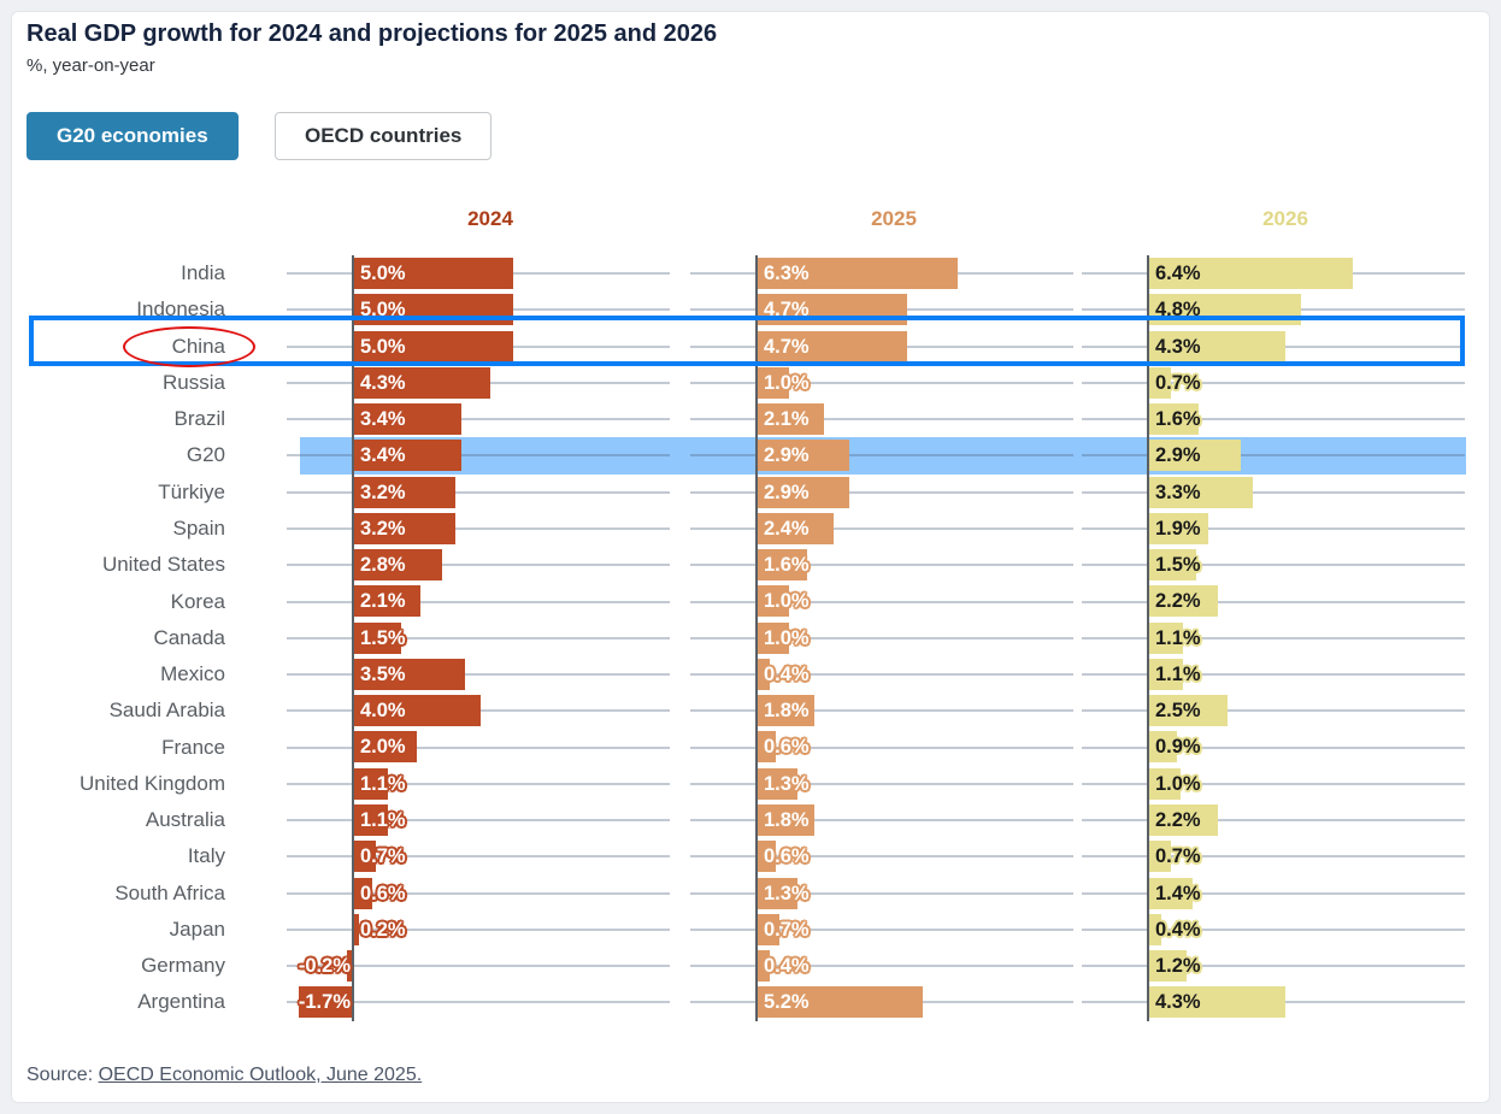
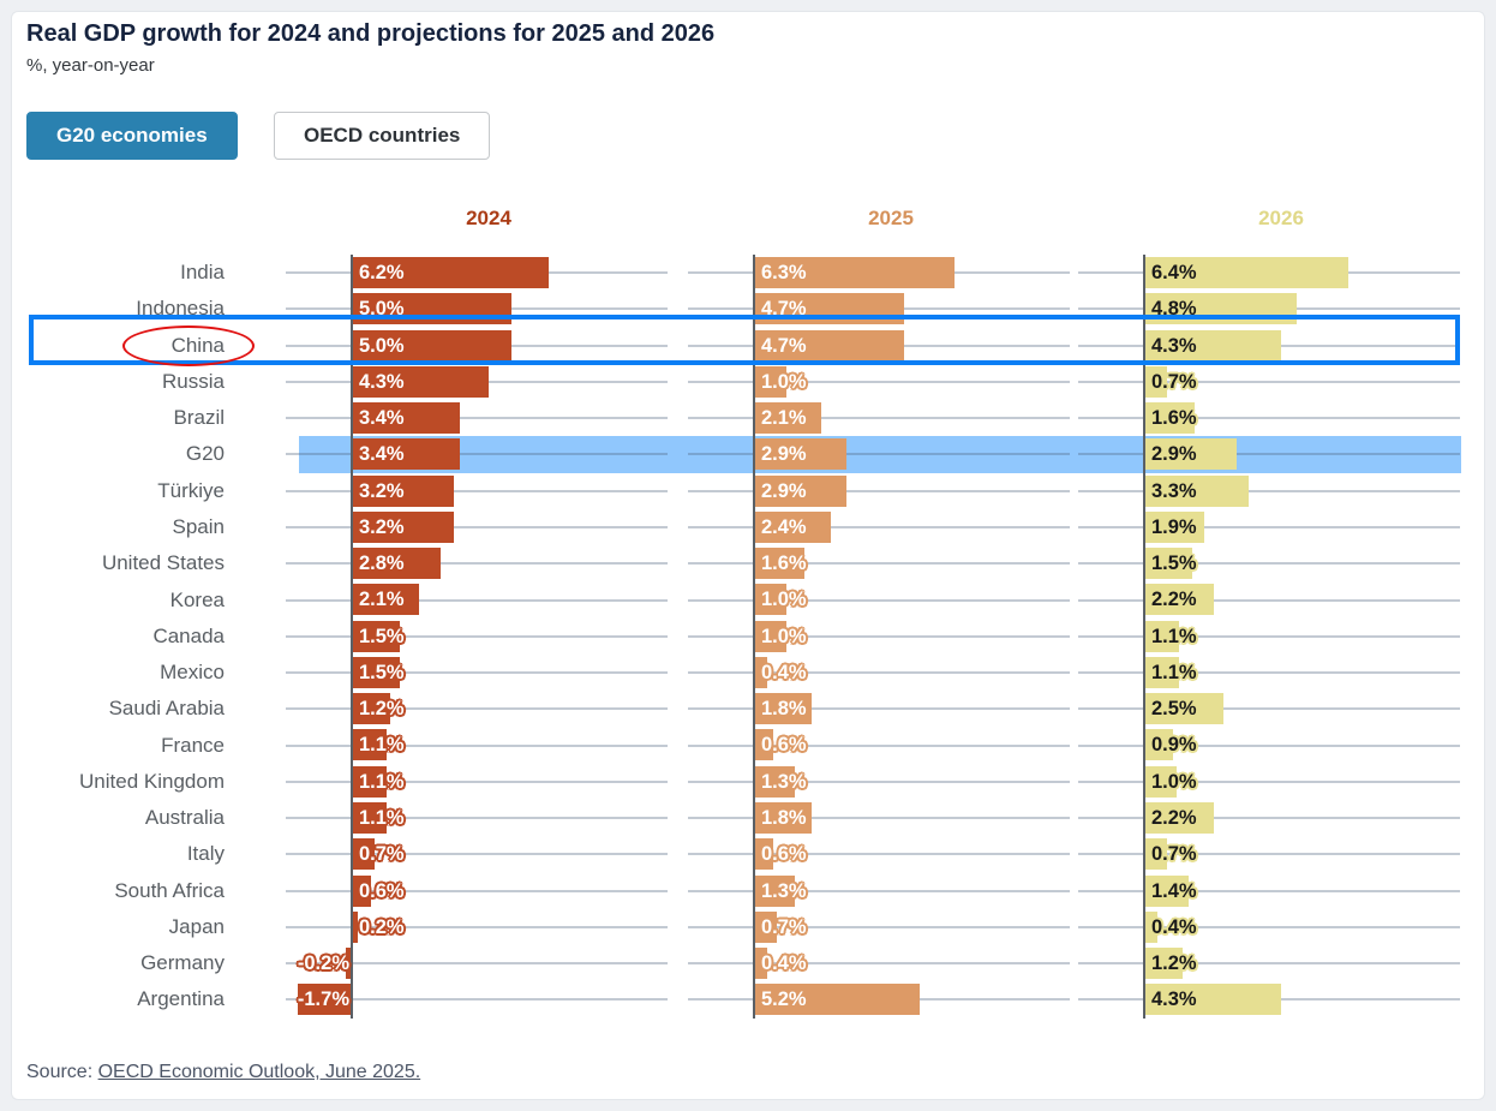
2024/India: 5.0% -> 6.2%
2024/Mexico: 3.5% -> 1.5%
2024/Saudi Arabia: 4.0% -> 1.2%
2024/France: 2.0% -> 1.1%
